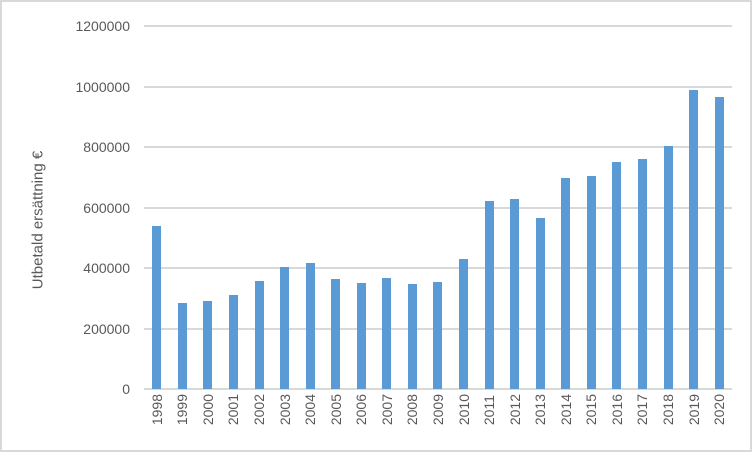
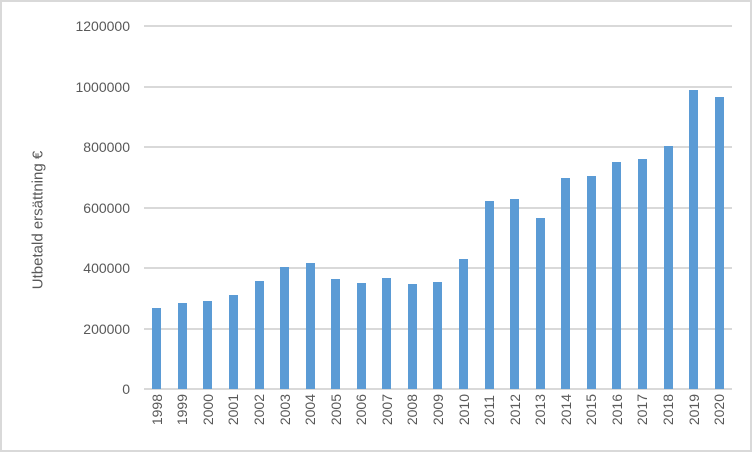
1998: 540000 -> 270000
